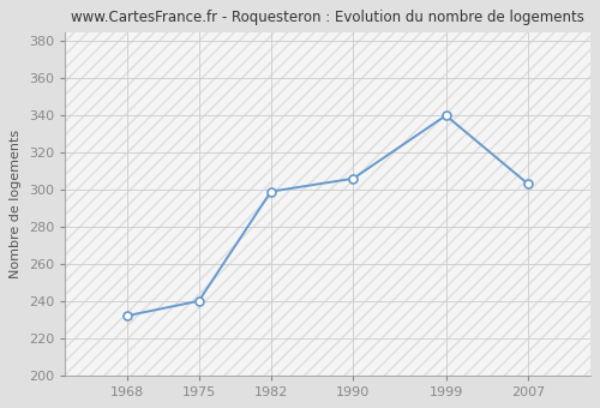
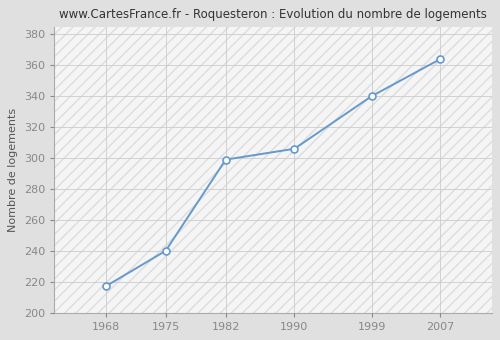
1968: 232 -> 217
2007: 303 -> 364
